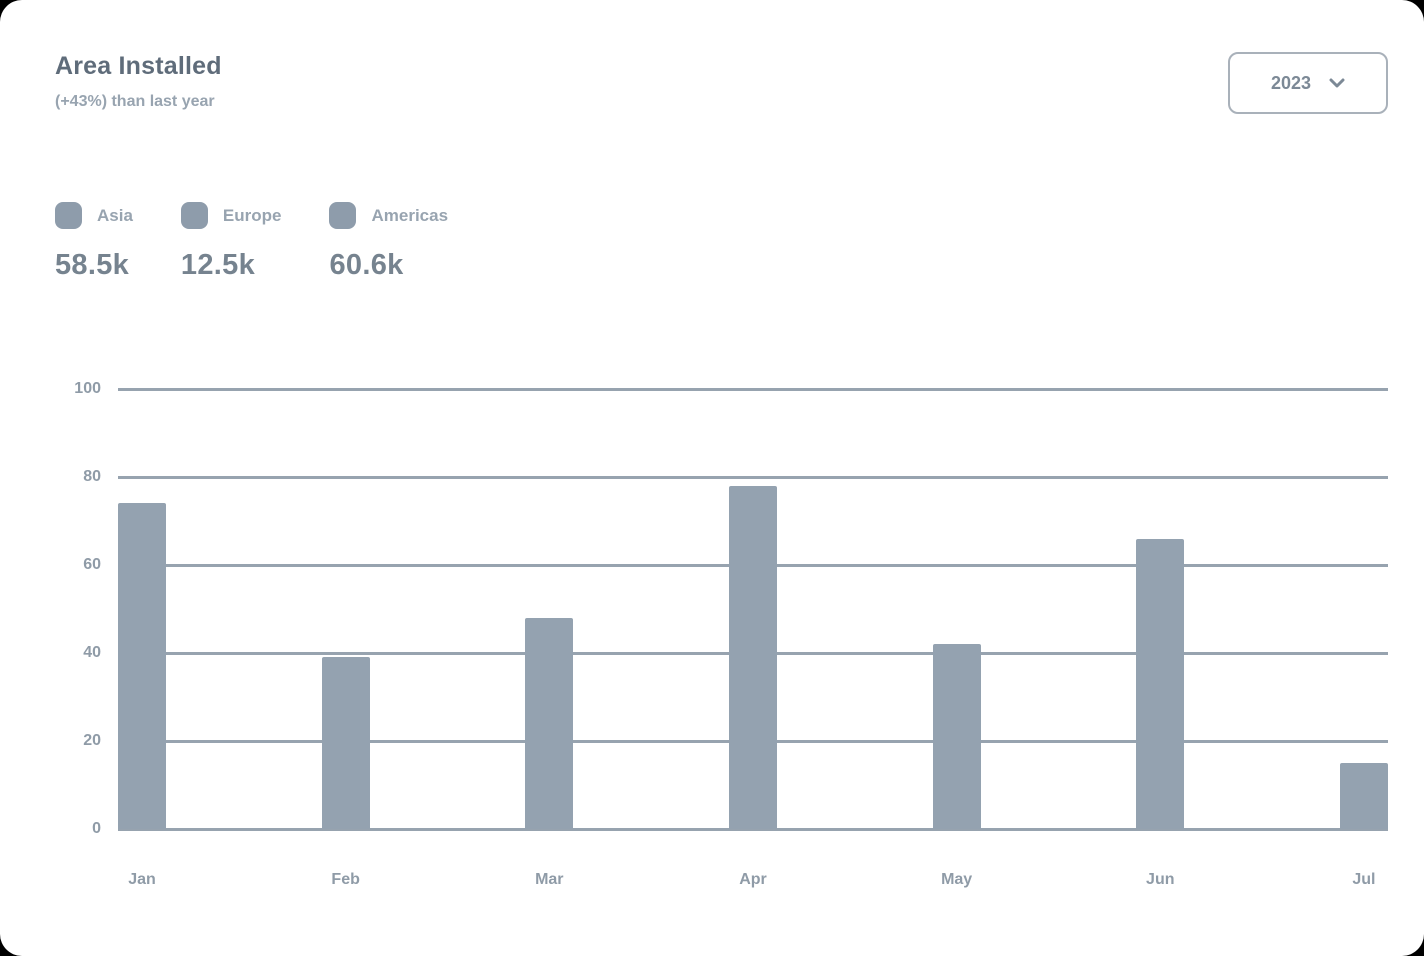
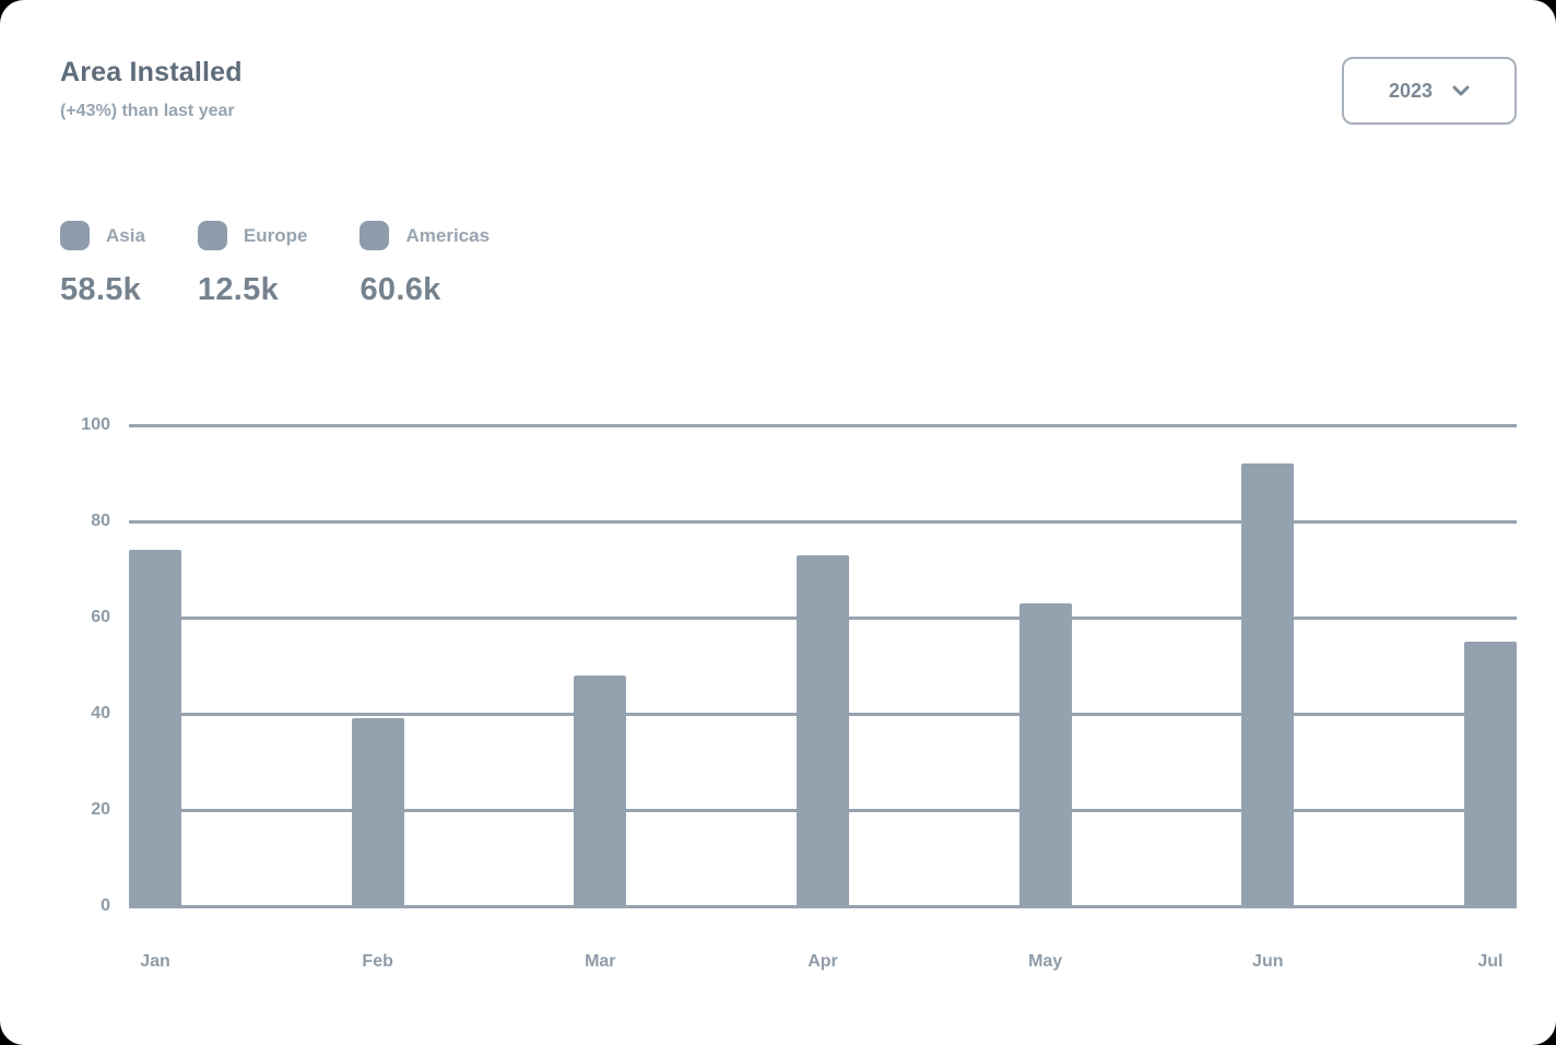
Apr: 78 -> 73
May: 42 -> 63
Jun: 66 -> 92
Jul: 15 -> 55
